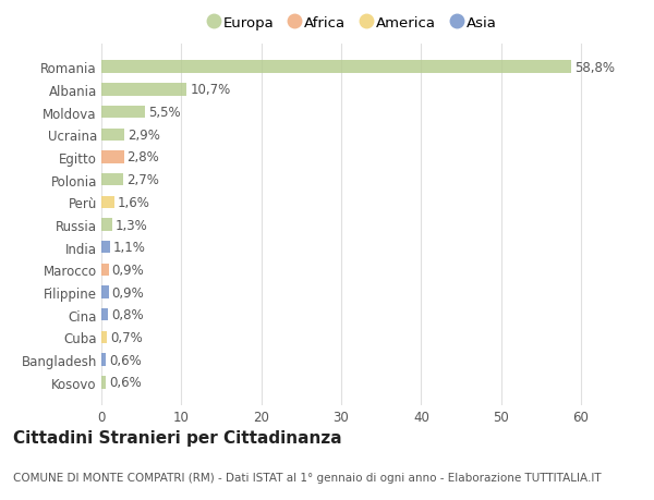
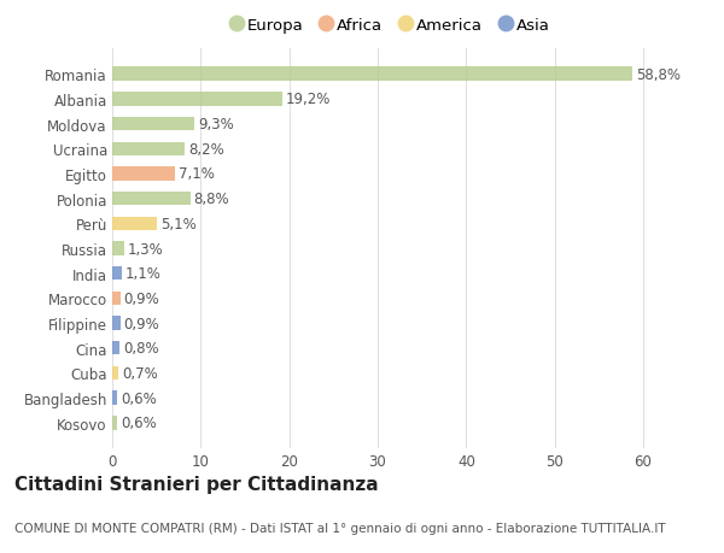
Albania: 10,7% -> 19,2%
Moldova: 5,5% -> 9,3%
Ucraina: 2,9% -> 8,2%
Egitto: 2,8% -> 7,1%
Polonia: 2,7% -> 8,8%
Perù: 1,6% -> 5,1%
